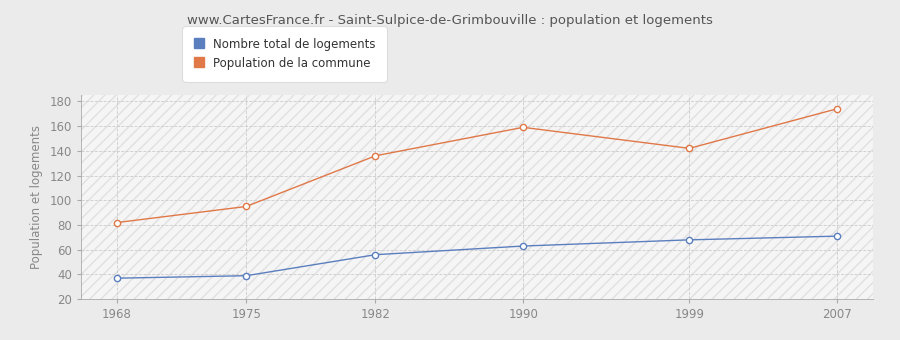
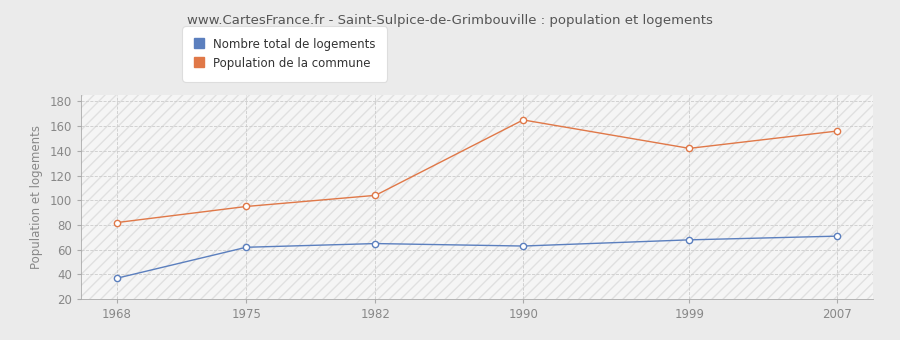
Nombre total de logements/1975: 39 -> 62
Nombre total de logements/1982: 56 -> 65
Population de la commune/1982: 136 -> 104
Population de la commune/1990: 159 -> 165
Population de la commune/2007: 174 -> 156
